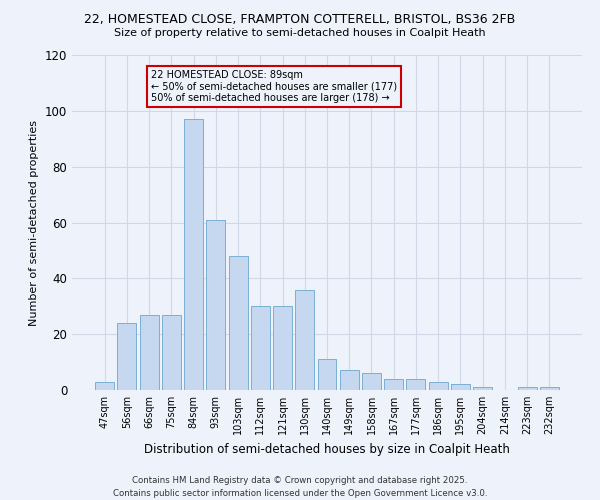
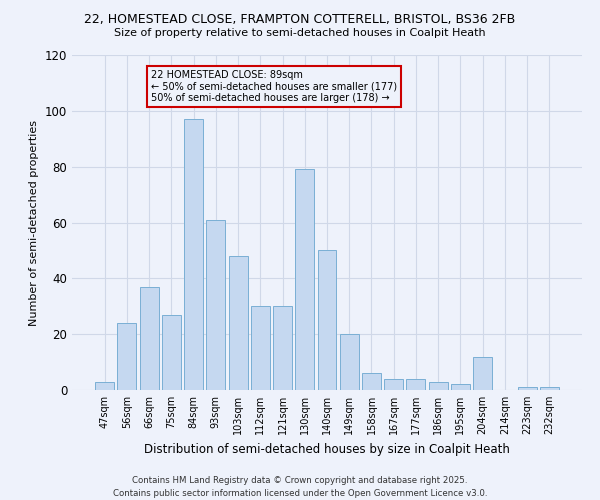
66sqm: 27 -> 37
130sqm: 36 -> 79
140sqm: 11 -> 50
149sqm: 7 -> 20
204sqm: 1 -> 12
